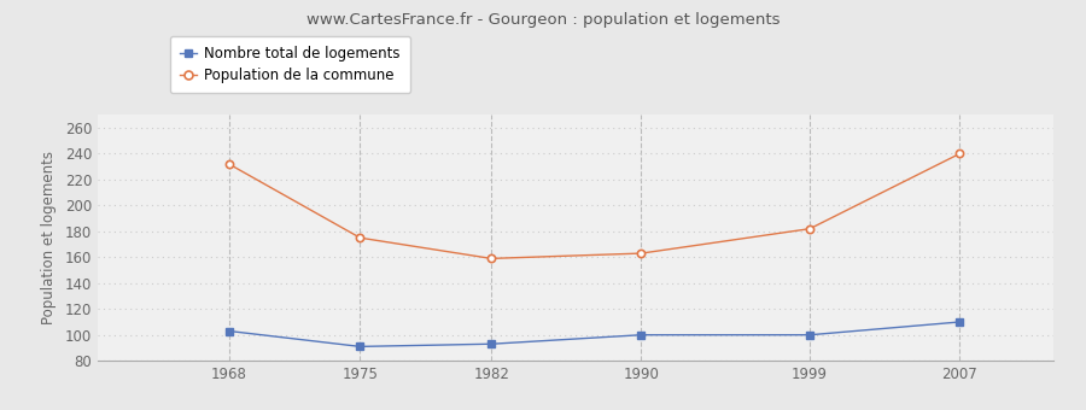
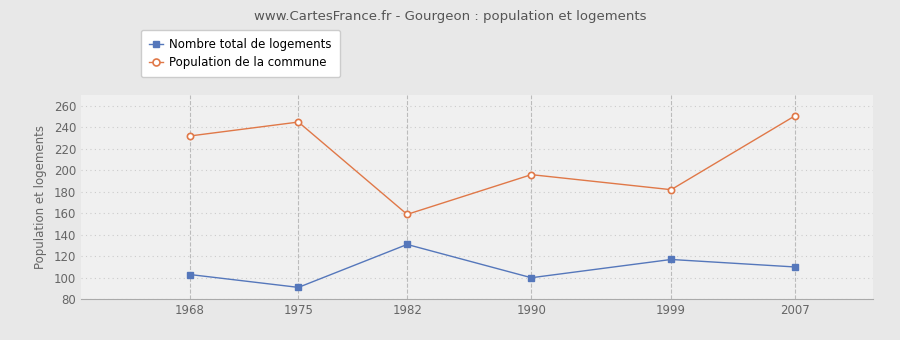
Population de la commune/1975: 175 -> 245
Nombre total de logements/1982: 93 -> 131
Population de la commune/1990: 163 -> 196
Nombre total de logements/1999: 100 -> 117
Population de la commune/2007: 240 -> 251
